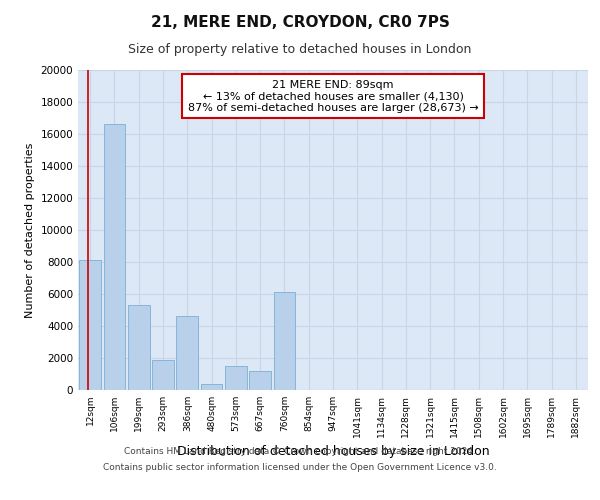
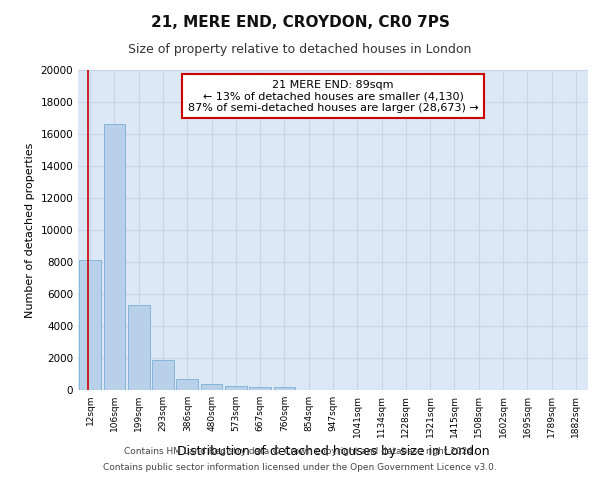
386sqm: 4600 -> 700
573sqm: 1500 -> 300
667sqm: 1200 -> 200
760sqm: 6100 -> 200
